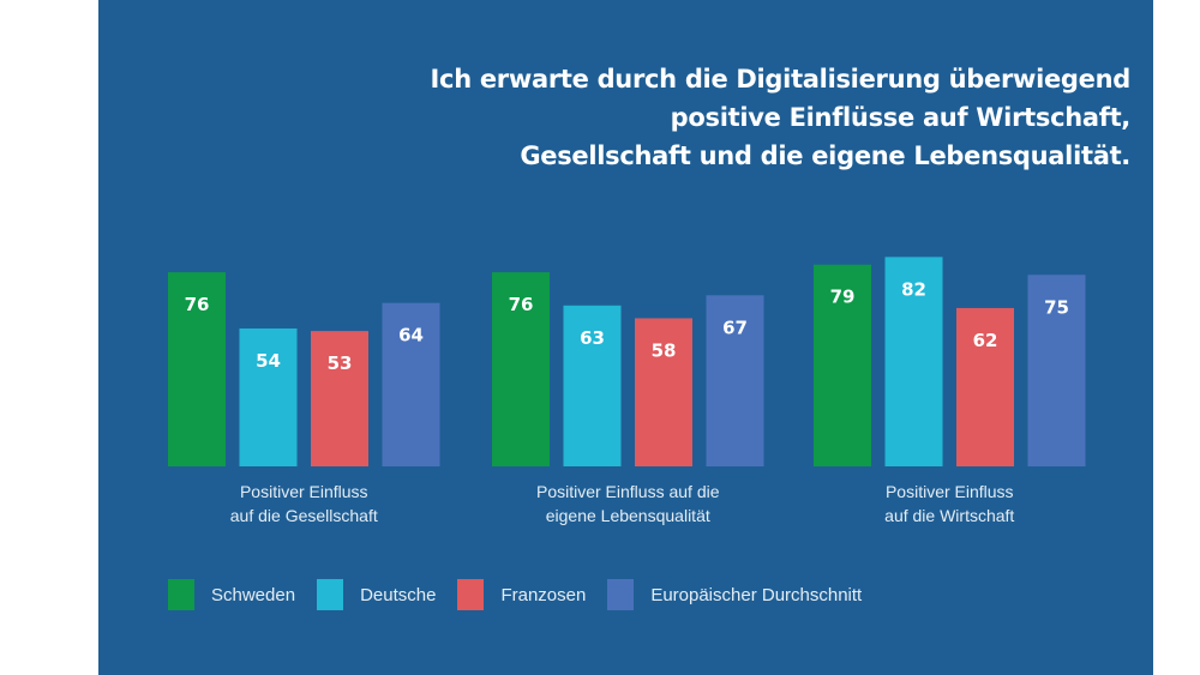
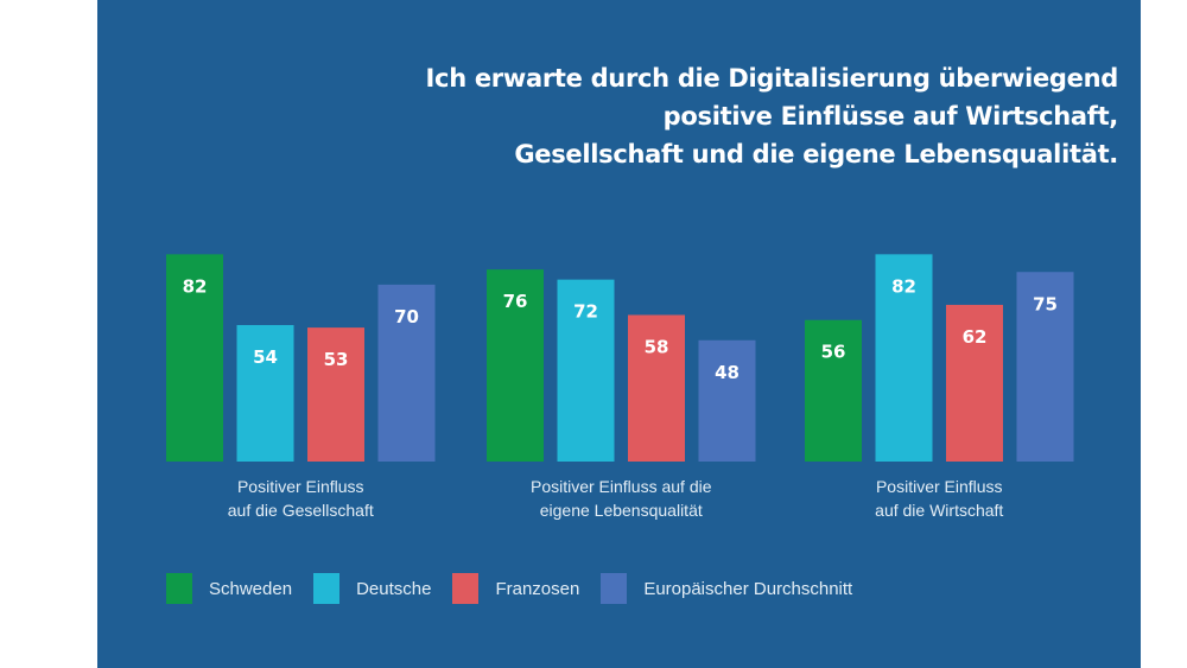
Schweden/Positiver Einfluss auf die Gesellschaft: 76 -> 82
Europäischer Durchschnitt/Positiver Einfluss auf die Gesellschaft: 64 -> 70
Deutsche/Positiver Einfluss auf die eigene Lebensqualität: 63 -> 72
Europäischer Durchschnitt/Positiver Einfluss auf die eigene Lebensqualität: 67 -> 48
Schweden/Positiver Einfluss auf die Wirtschaft: 79 -> 56
